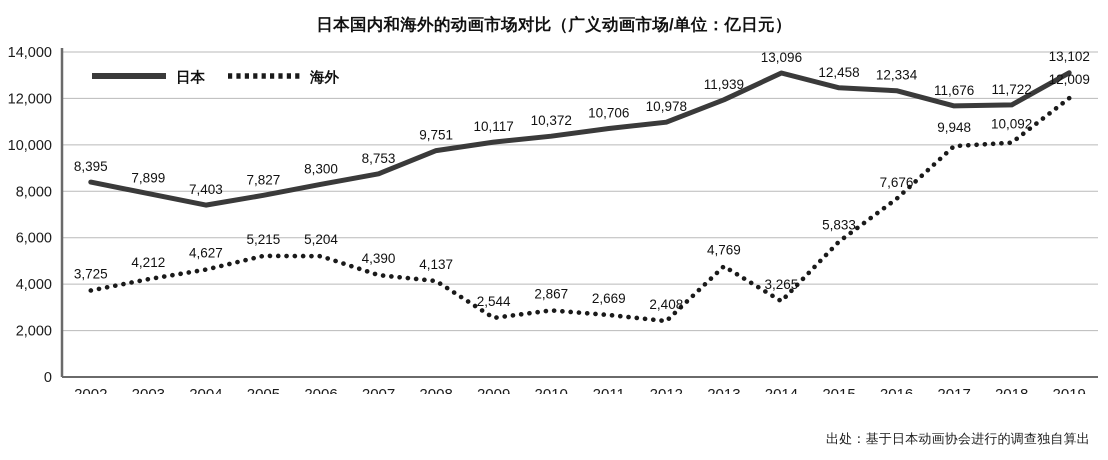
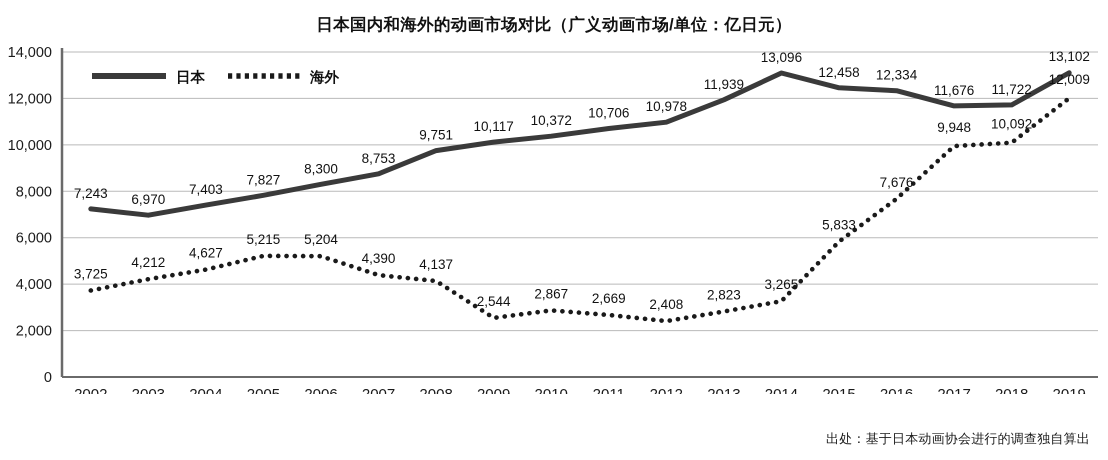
日本/2002: 8,395 -> 7,243
日本/2003: 7,899 -> 6,970
海外/2013: 4,769 -> 2,823
